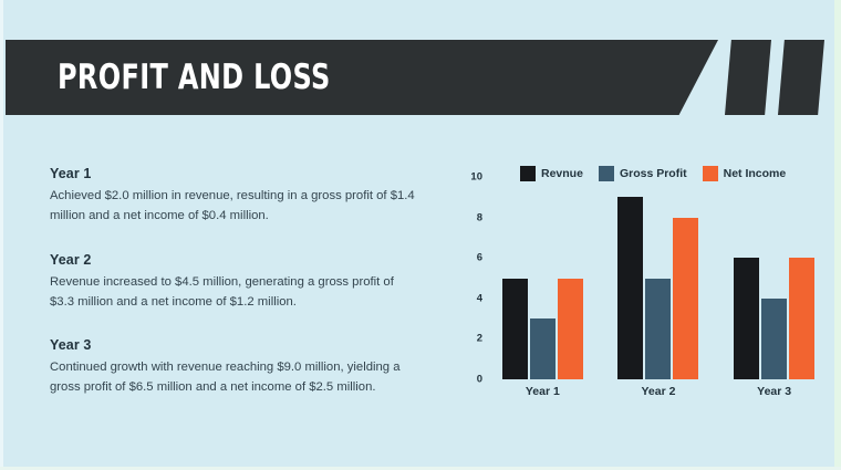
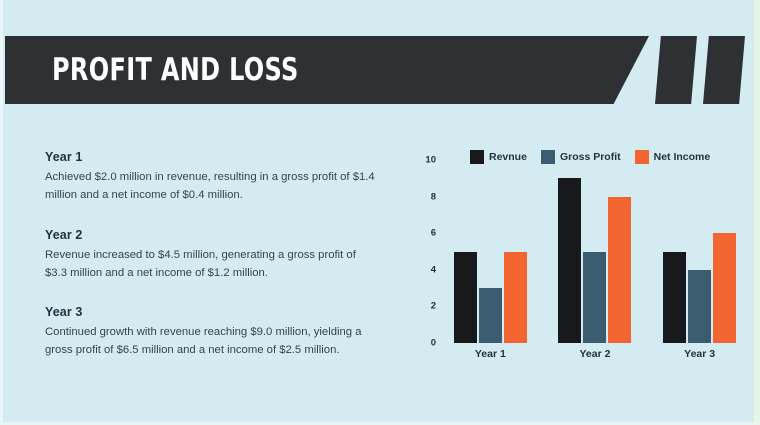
Revnue/Year 3: 6 -> 5
